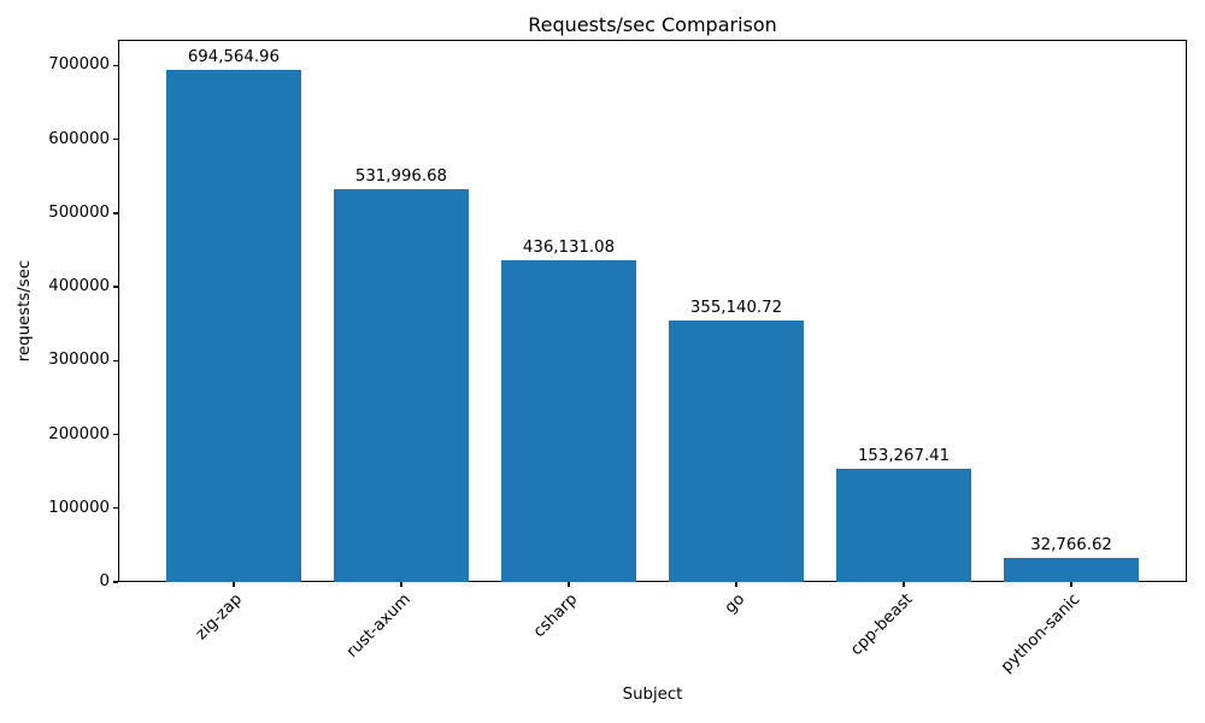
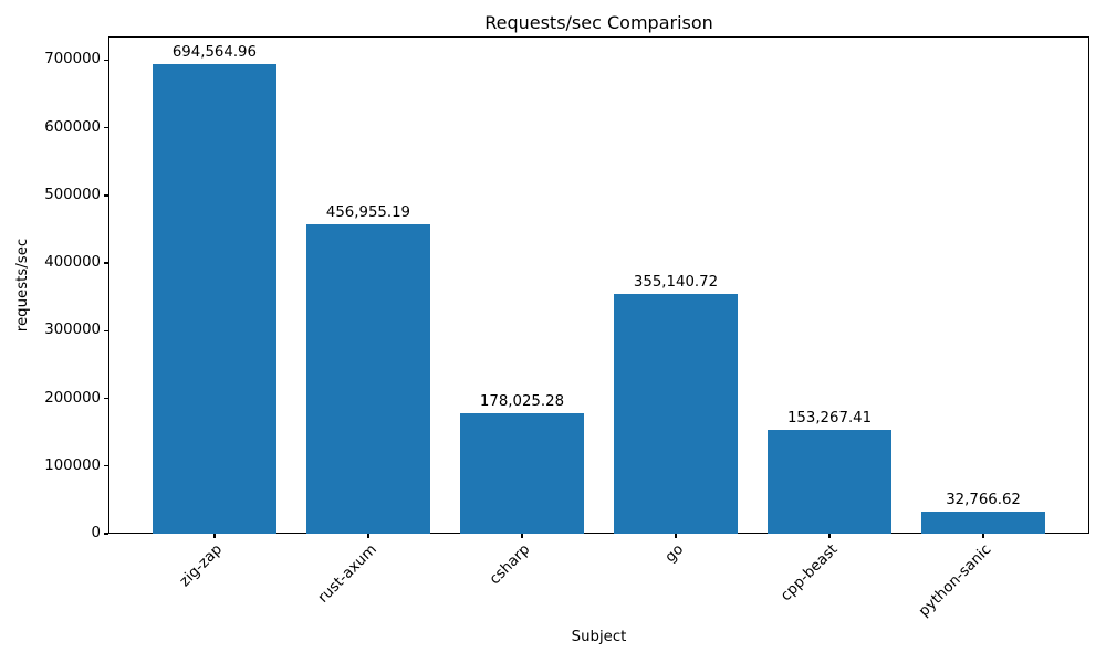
rust-axum: 531,996.68 -> 456,955.19
csharp: 436,131.08 -> 178,025.28
